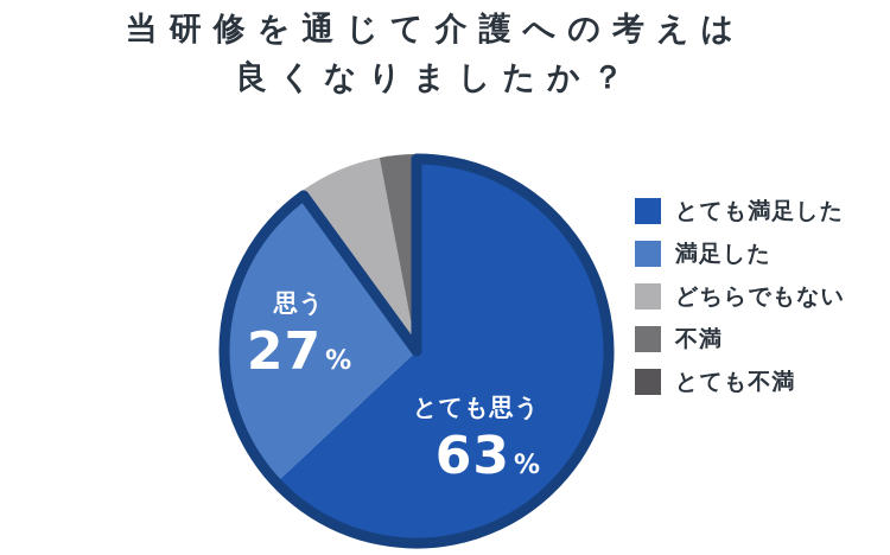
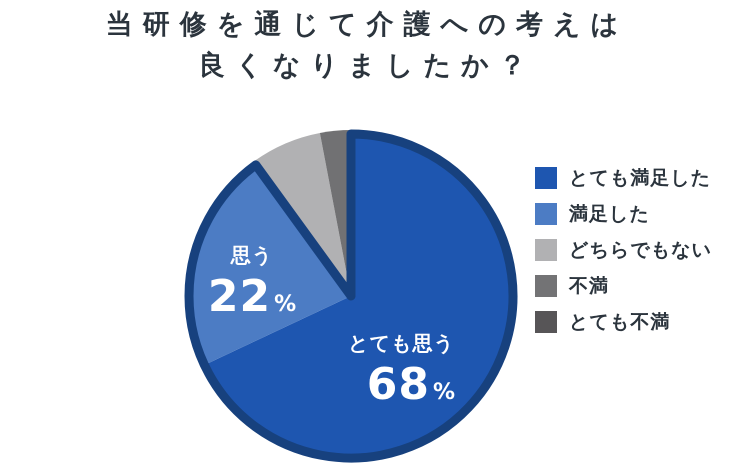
とても思う: 63 -> 68
思う: 27 -> 22
